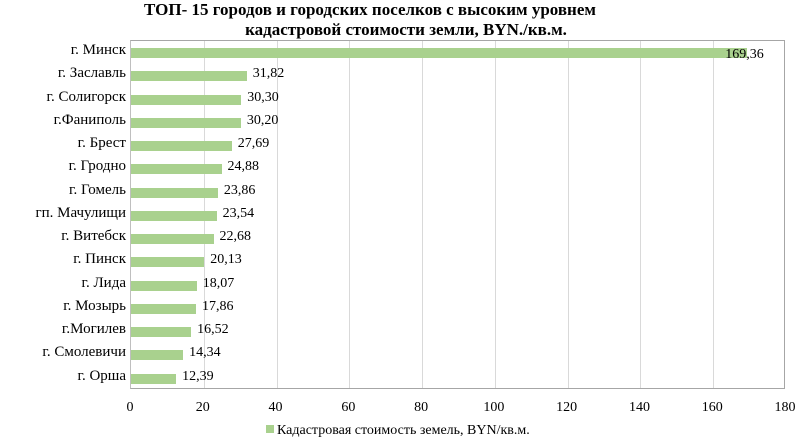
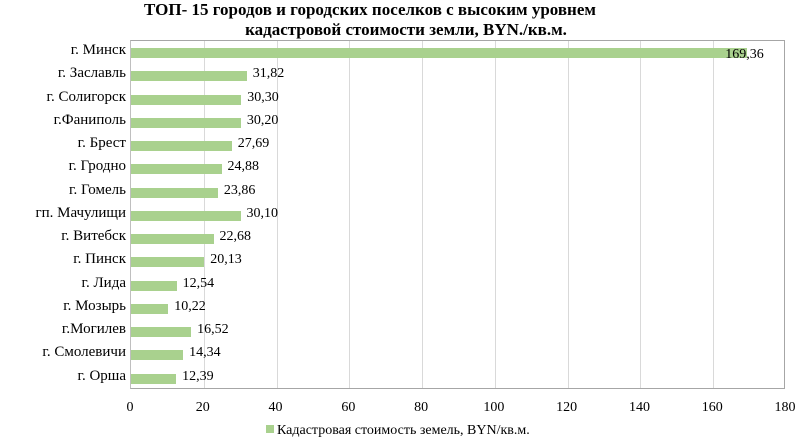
гп. Мачулищи: 23,54 -> 30,10
г. Лида: 18,07 -> 12,54
г. Мозырь: 17,86 -> 10,22
